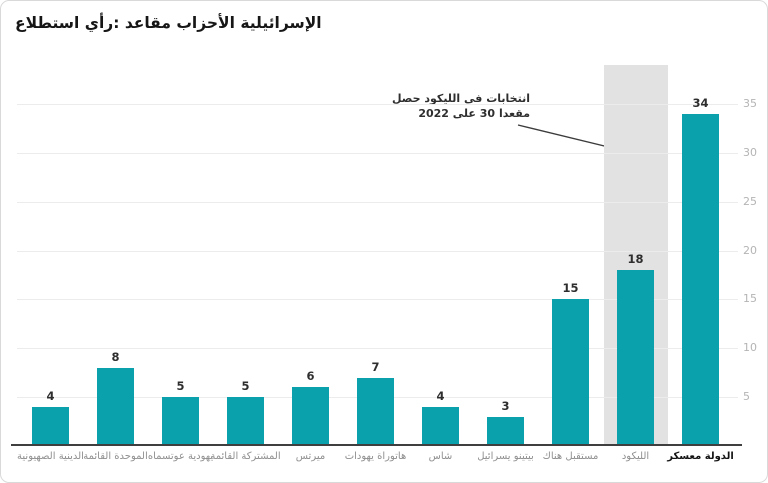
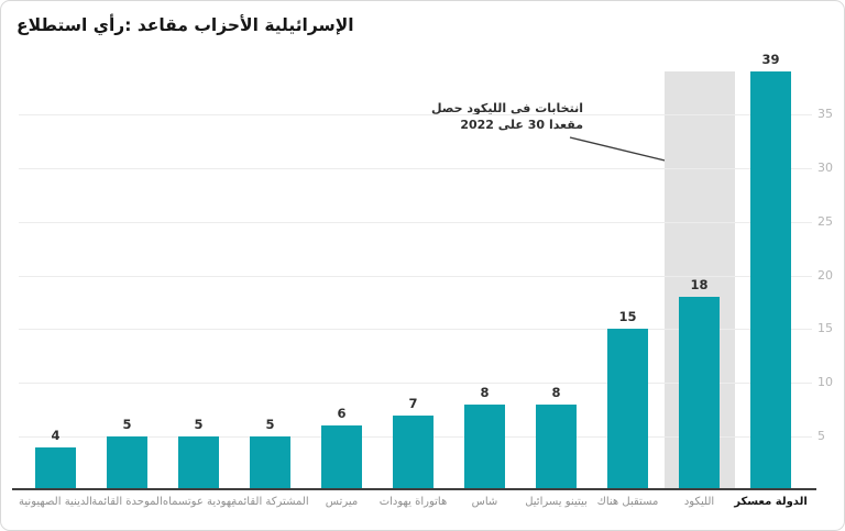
القائمة الموحدة: 8 -> 5
شاس: 4 -> 8
يسرائيل بيتينو: 3 -> 8
معسكر الدولة: 34 -> 39
